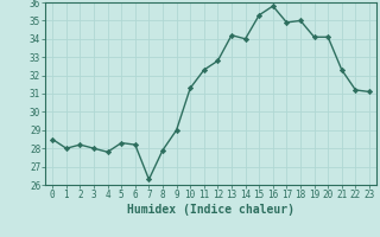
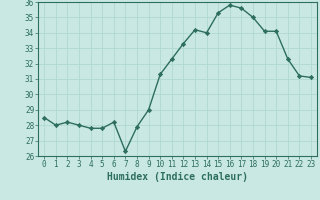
5: 28.3 -> 27.8
12: 32.8 -> 33.3
17: 34.9 -> 35.6
